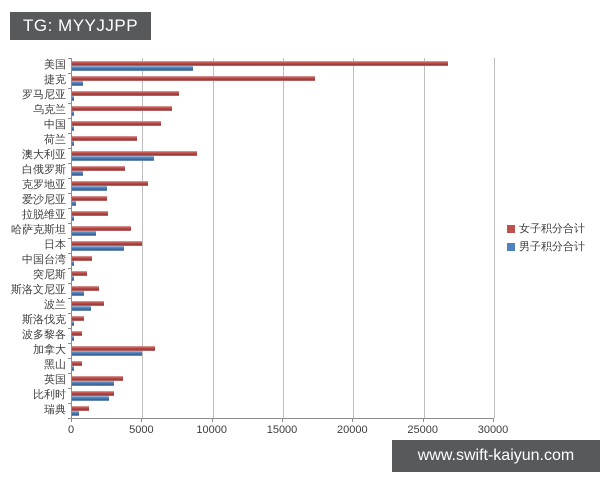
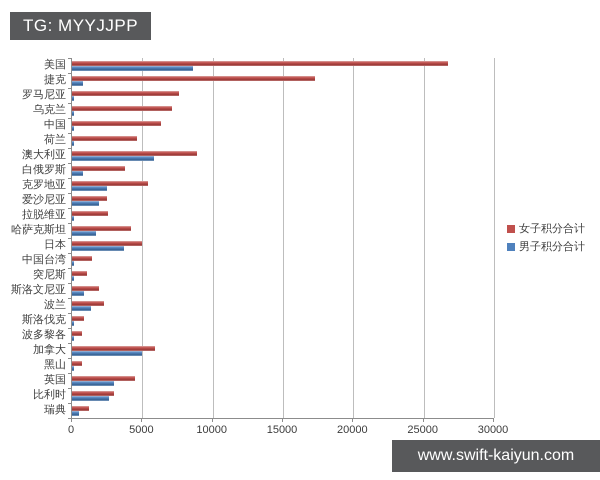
男子积分合计/爱沙尼亚: 200 -> 1900
女子积分合计/英国: 3600 -> 4500
